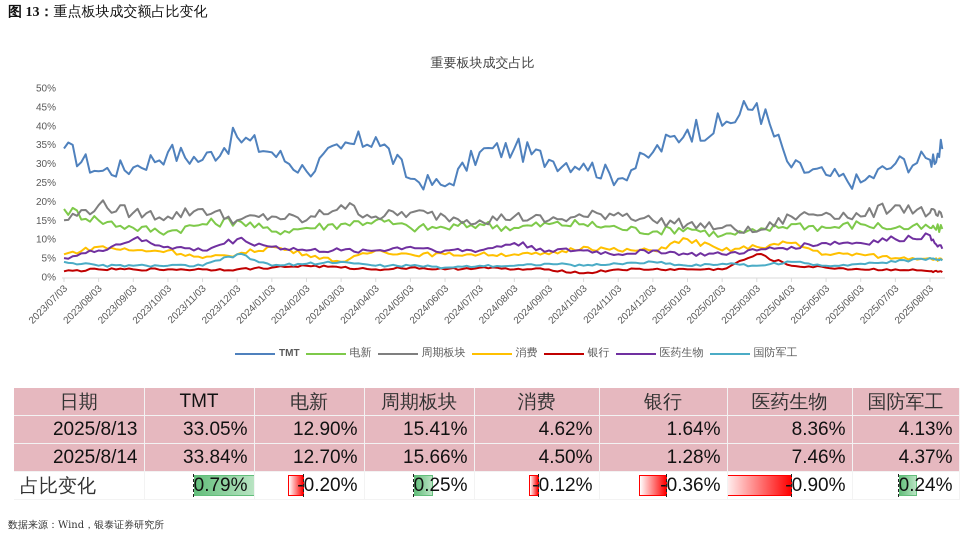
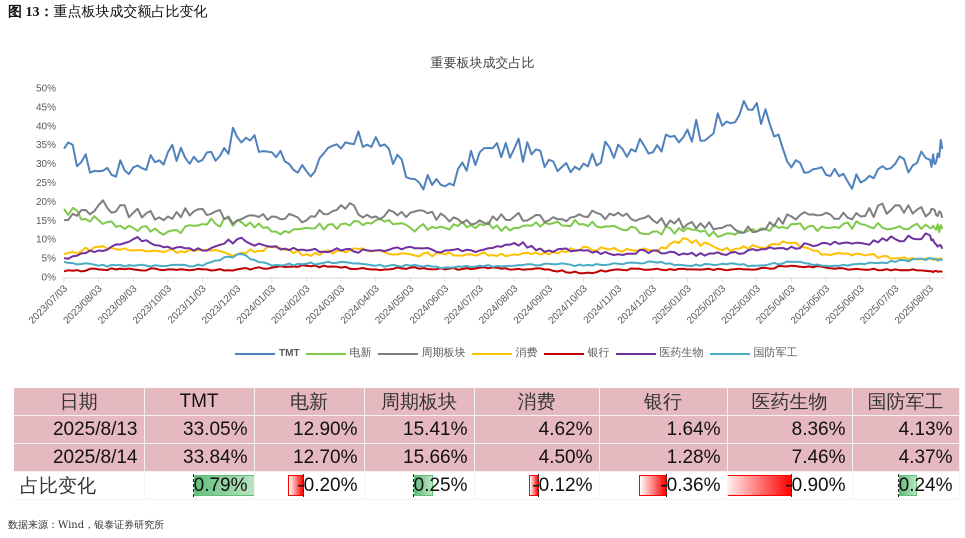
消费/2023/11/03: 5% -> 7%
消费/2024/03/03: 4% -> 7%
TMT/2024/11/03: 26% -> 35%
银行/2025/03/03: 6% -> 2%
